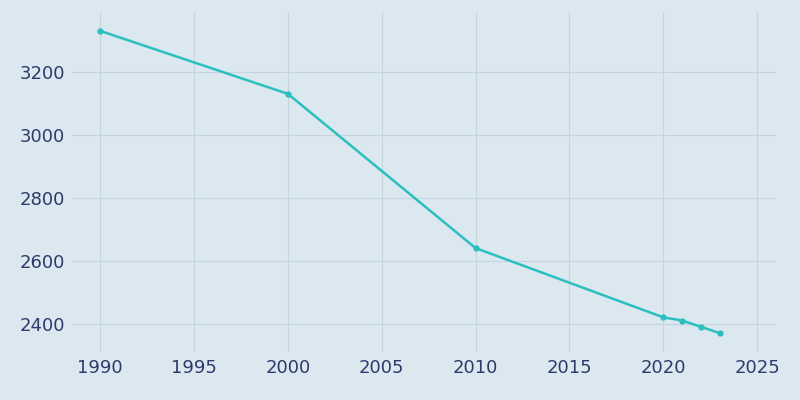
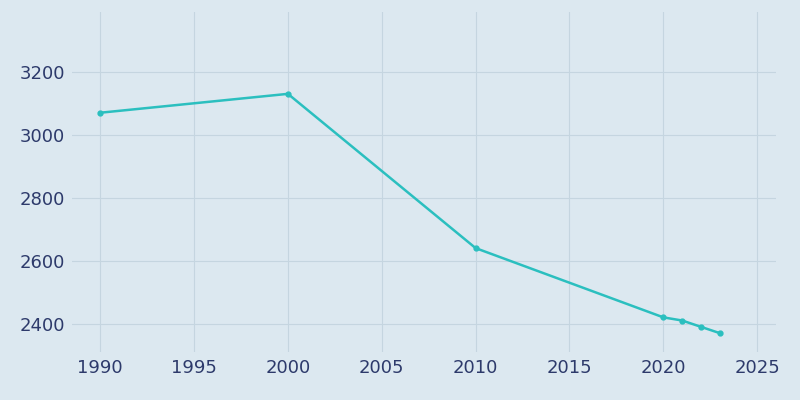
1990: 3330 -> 3070
